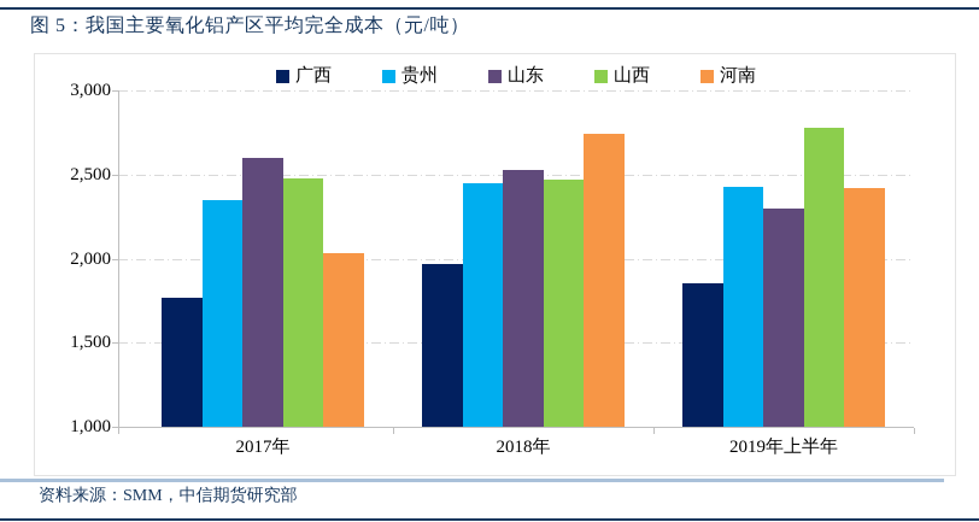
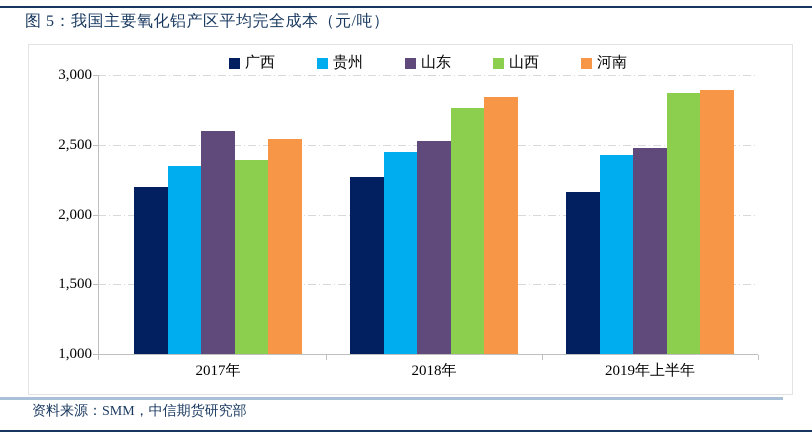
广西/2017年: 1770 -> 2200
山西/2017年: 2480 -> 2390
河南/2017年: 2030 -> 2540
广西/2018年: 1970 -> 2270
山西/2018年: 2470 -> 2760
河南/2018年: 2740 -> 2840
广西/2019年上半年: 1850 -> 2160
山东/2019年上半年: 2300 -> 2480
山西/2019年上半年: 2780 -> 2870
河南/2019年上半年: 2420 -> 2890
